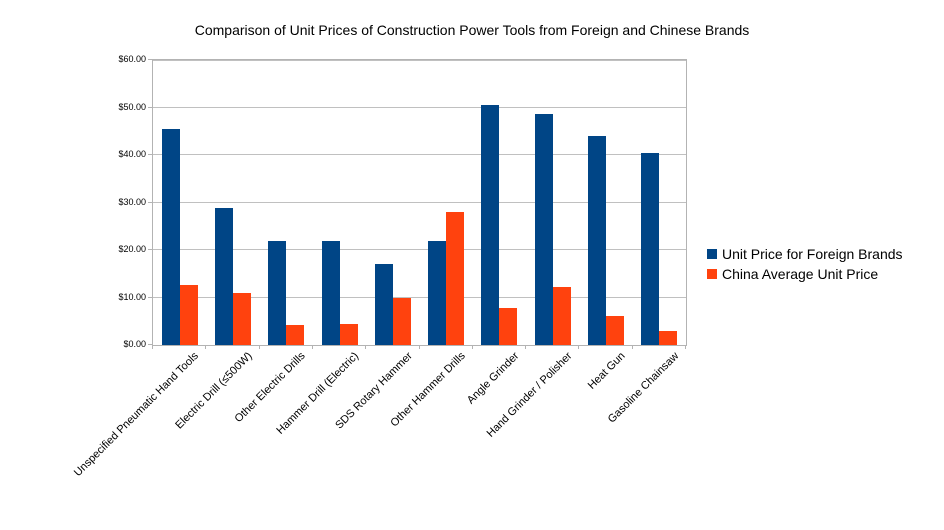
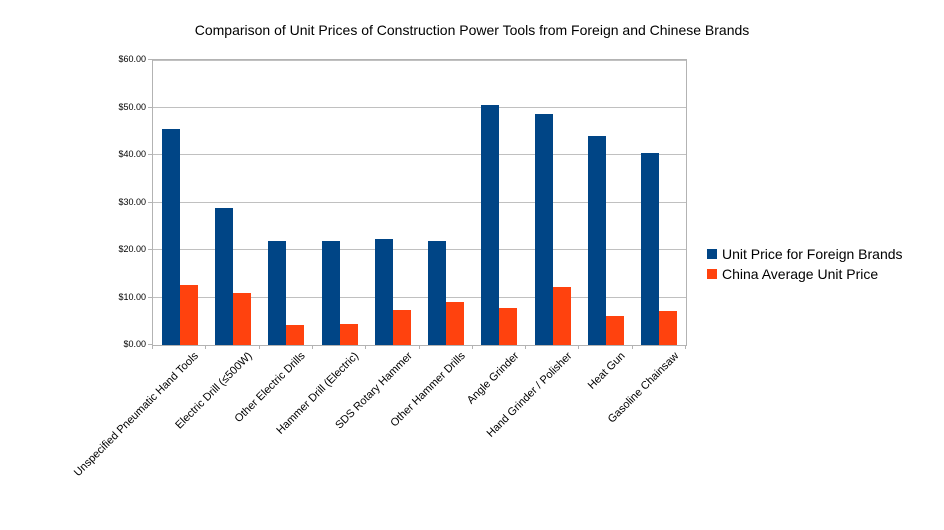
Unit Price for Foreign Brands/SDS Rotary Hammer: $17 -> $22
China Average Unit Price/SDS Rotary Hammer: $10 -> $7
China Average Unit Price/Other Hammer Drills: $28 -> $9
China Average Unit Price/Gasoline Chainsaw: $3 -> $7
